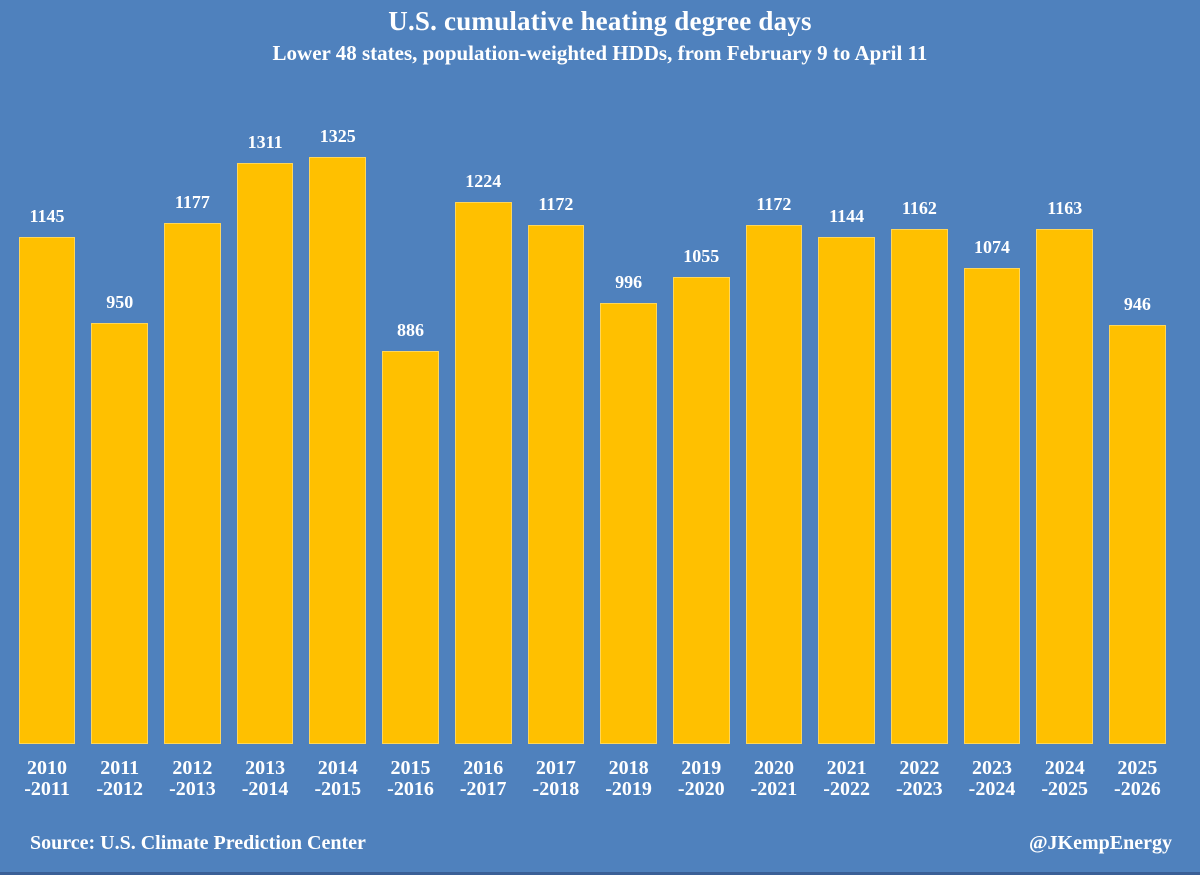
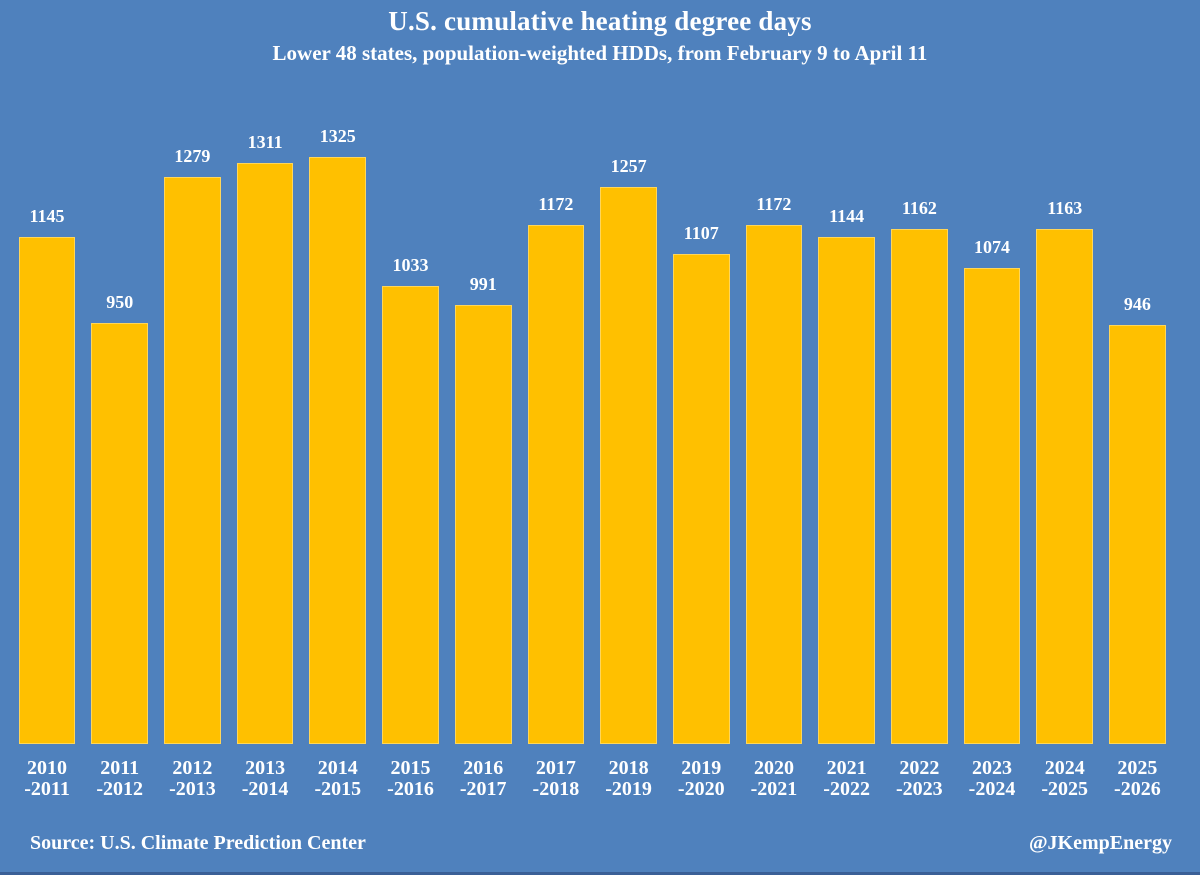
2012 -2013: 1177 -> 1279
2015 -2016: 886 -> 1033
2016 -2017: 1224 -> 991
2018 -2019: 996 -> 1257
2019 -2020: 1055 -> 1107
